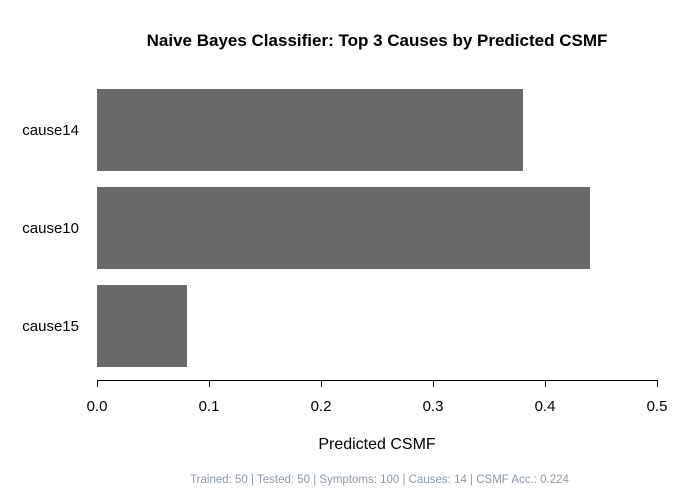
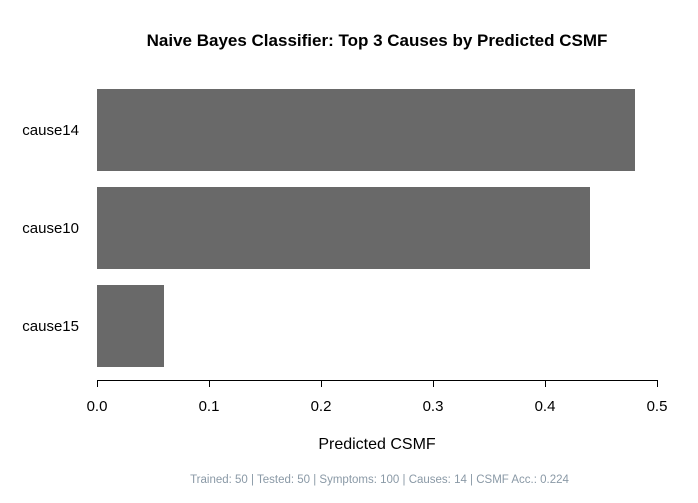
cause14: 0.38 -> 0.48
cause15: 0.08 -> 0.06
